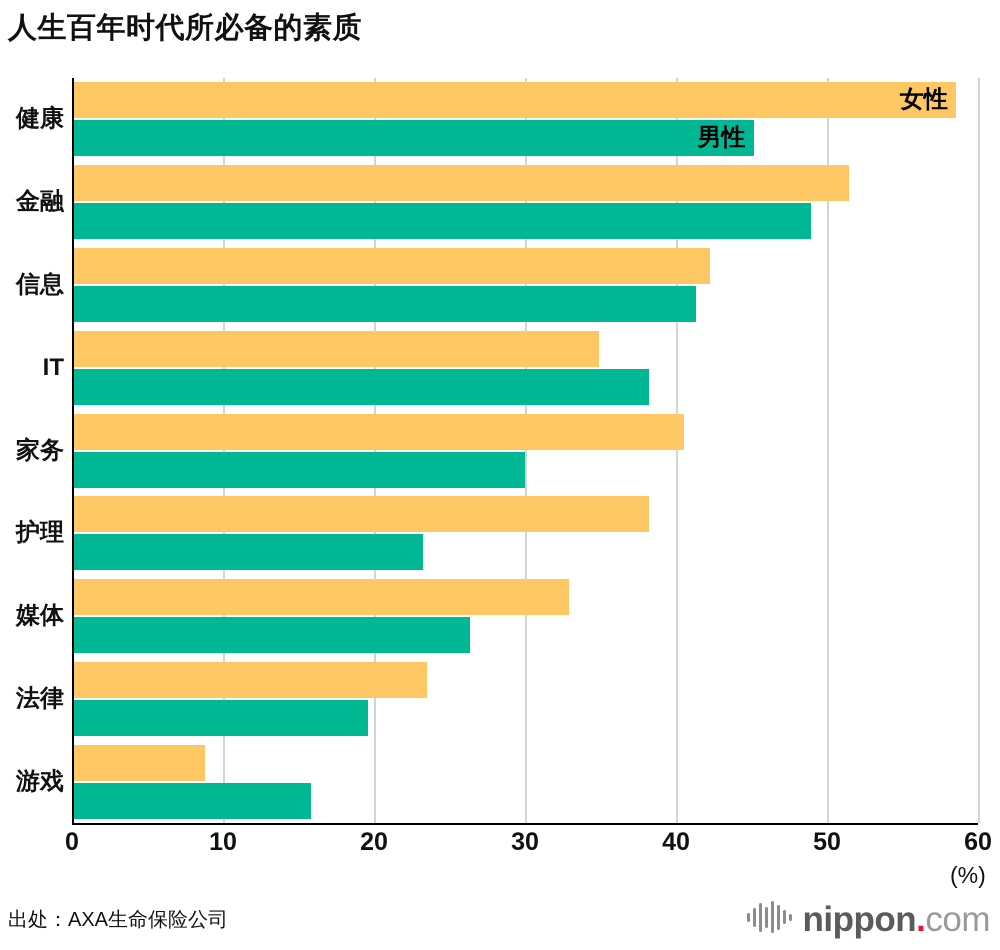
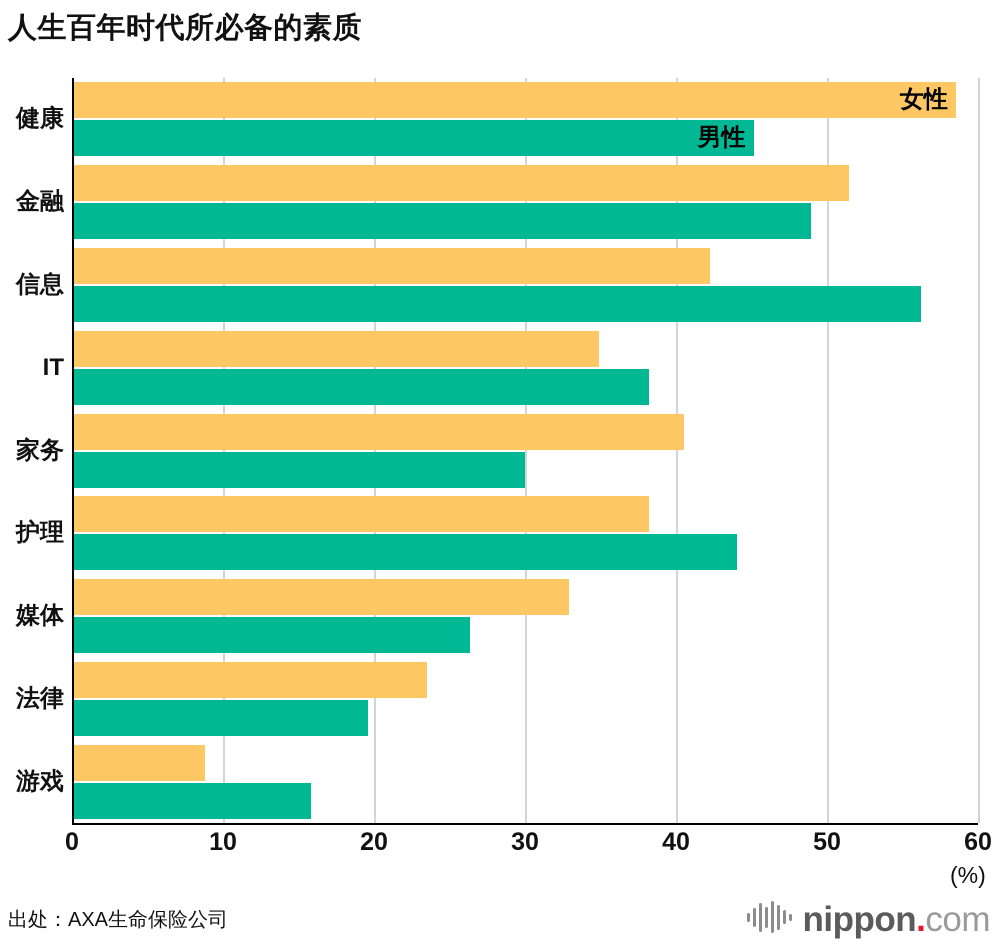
男性/信息: 41.2 -> 56.1
男性/护理: 23.1 -> 43.9
